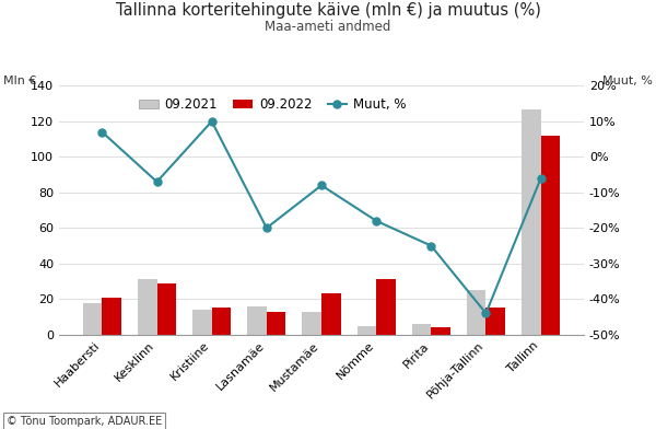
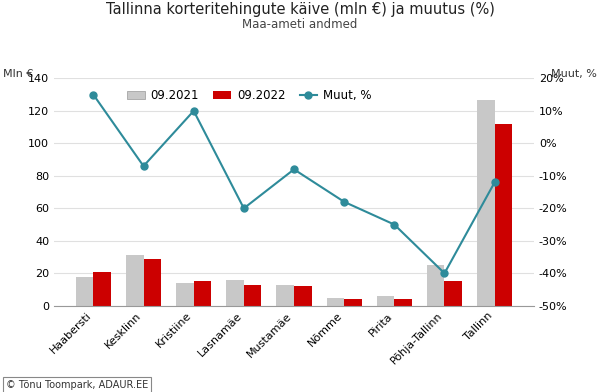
Muut, %/Haabersti: 7% -> 15%
09.2022/Mustamäe: 23 -> 12
09.2022/Nõmme: 31 -> 4
Muut, %/Põhja-Tallinn: -44% -> -40%
Muut, %/Tallinn: -6% -> -12%
